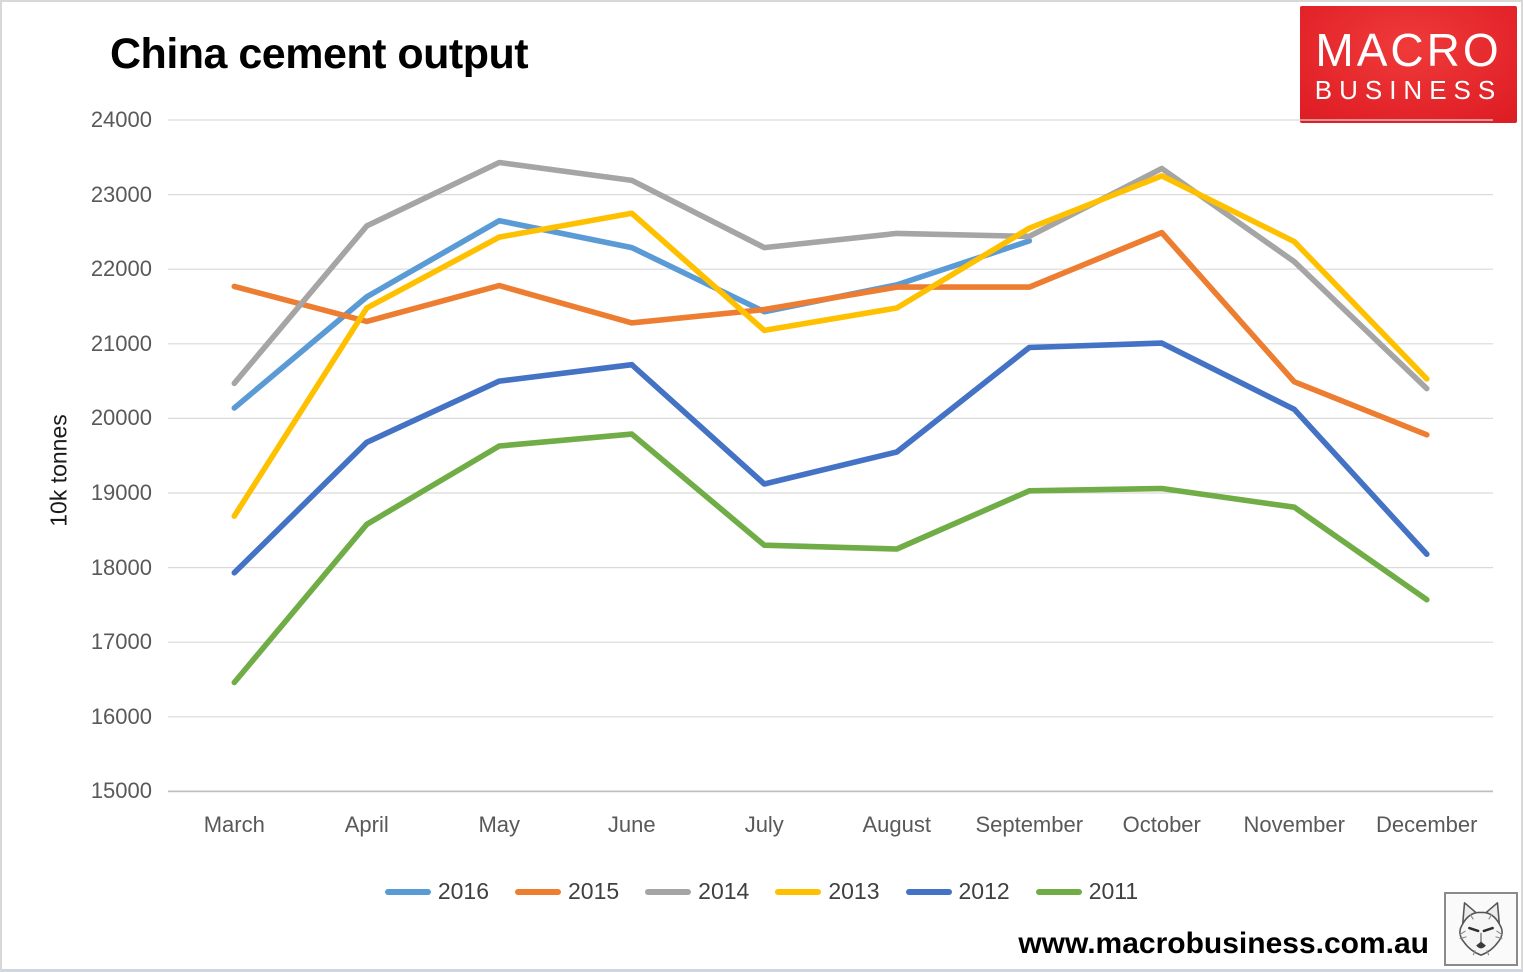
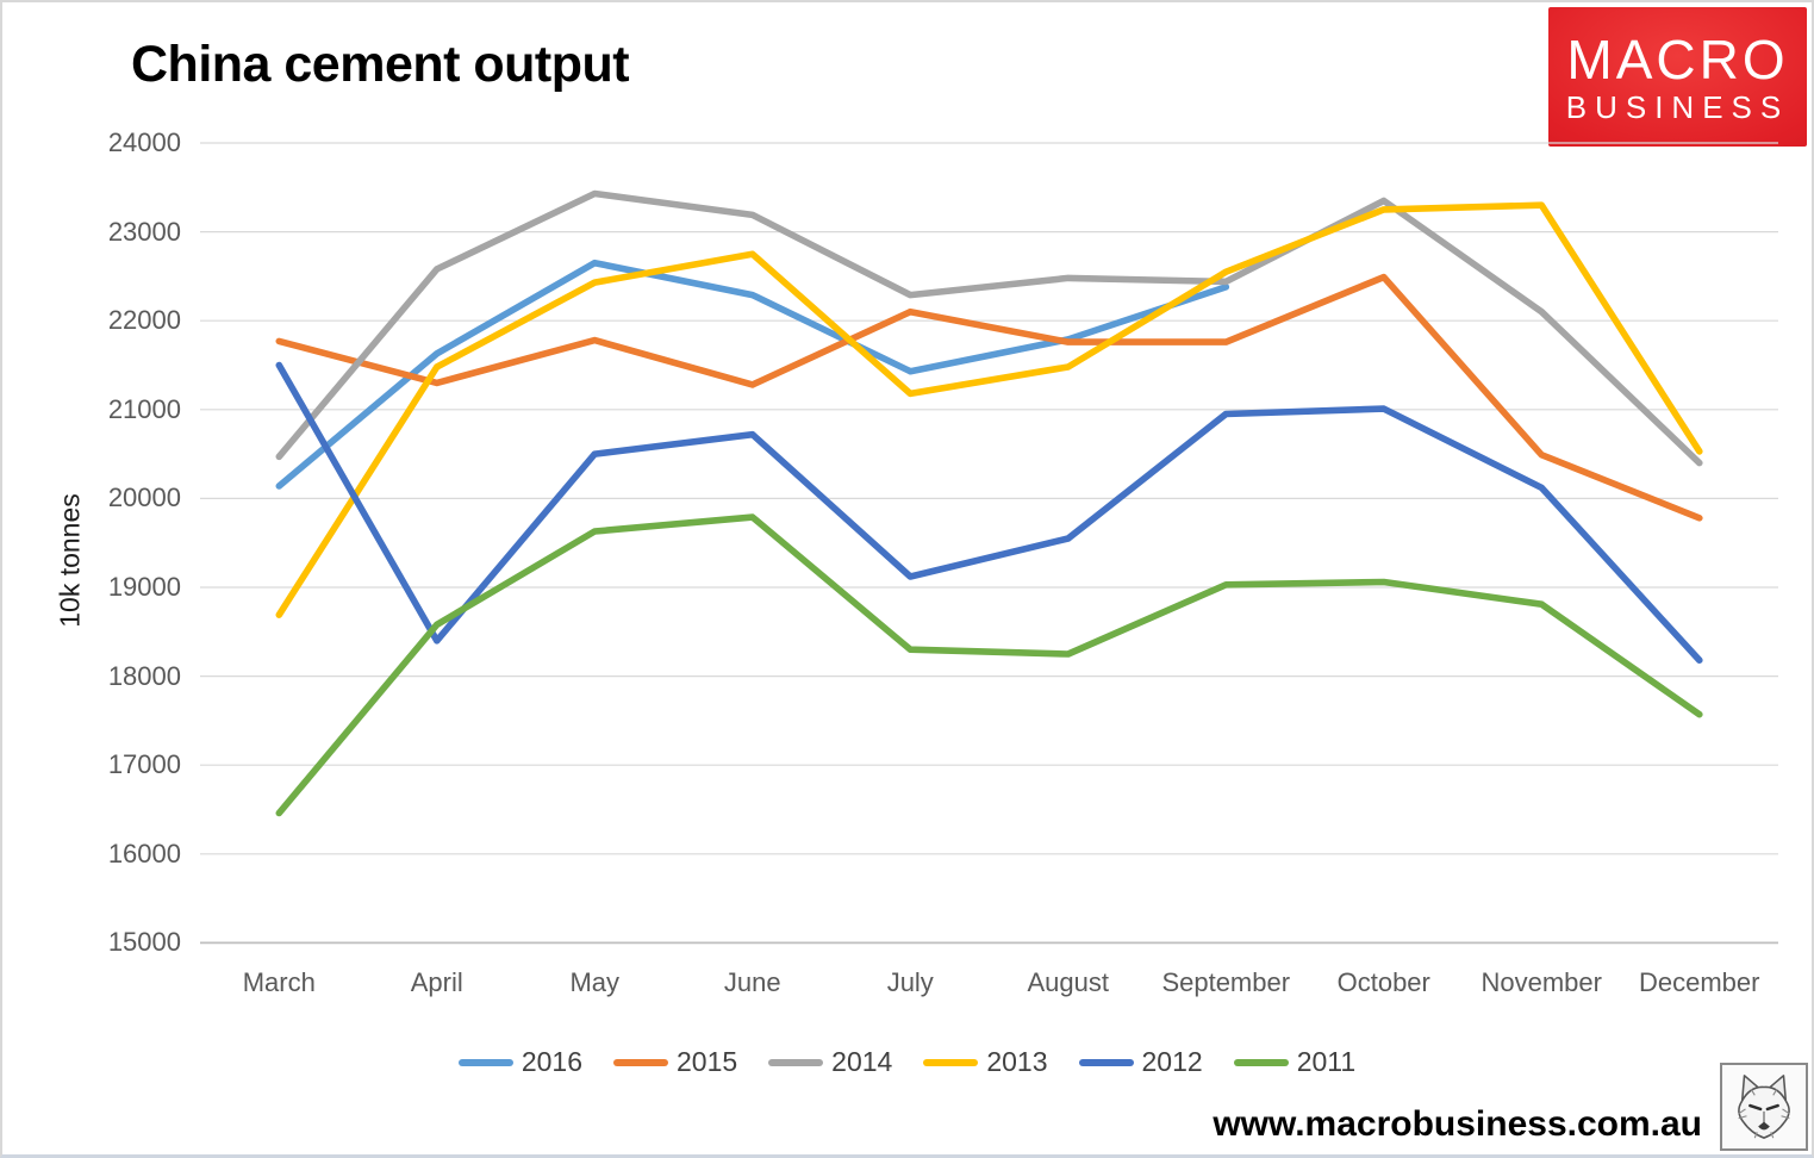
2012/March: 17900 -> 21500
2012/April: 19700 -> 18400
2015/July: 21500 -> 22100
2013/November: 22400 -> 23300
